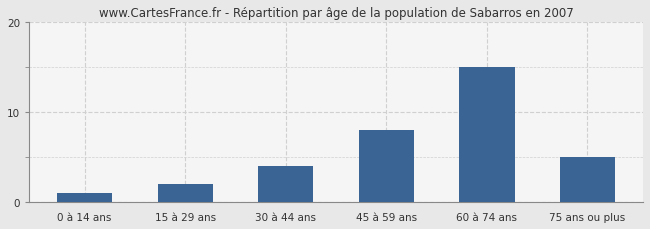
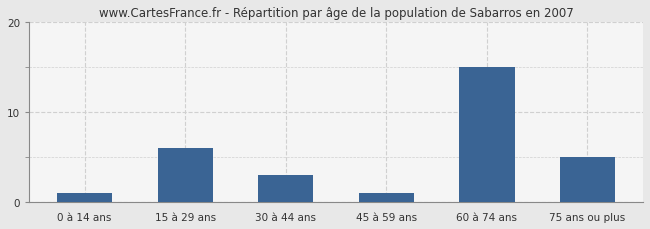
15 à 29 ans: 2 -> 6
30 à 44 ans: 4 -> 3
45 à 59 ans: 8 -> 1
